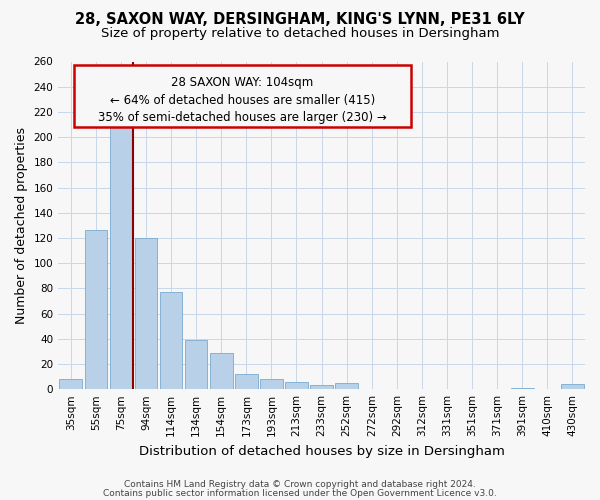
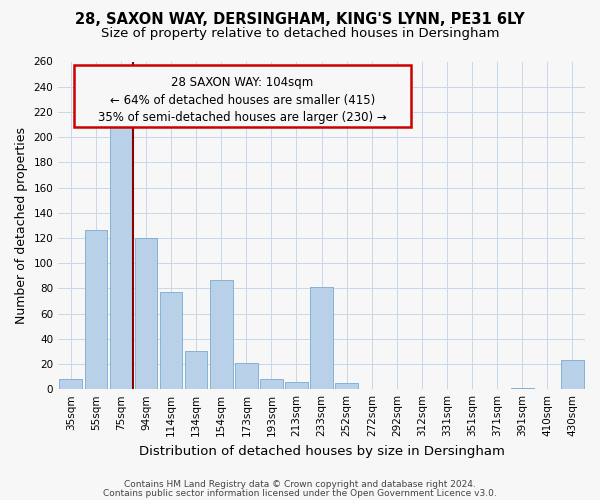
134sqm: 39 -> 30
154sqm: 29 -> 87
173sqm: 12 -> 21
233sqm: 3 -> 81
430sqm: 4 -> 23
